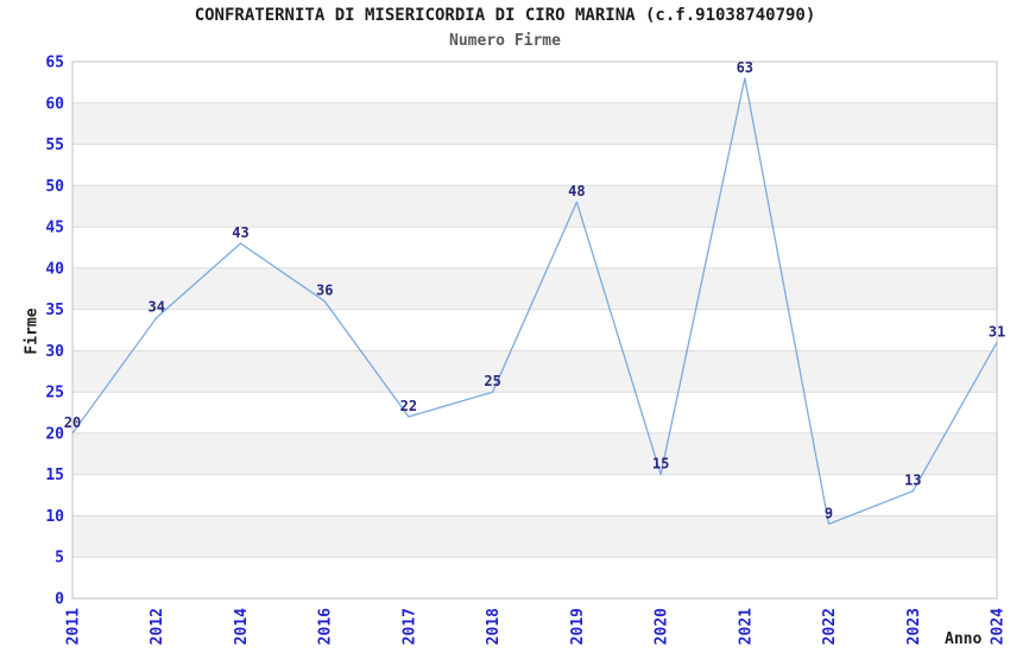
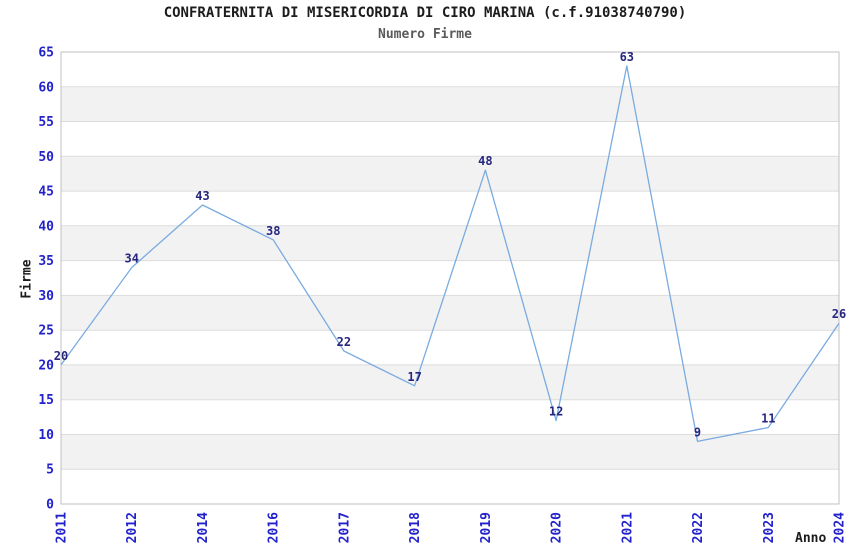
2016: 36 -> 38
2018: 25 -> 17
2020: 15 -> 12
2023: 13 -> 11
2024: 31 -> 26
